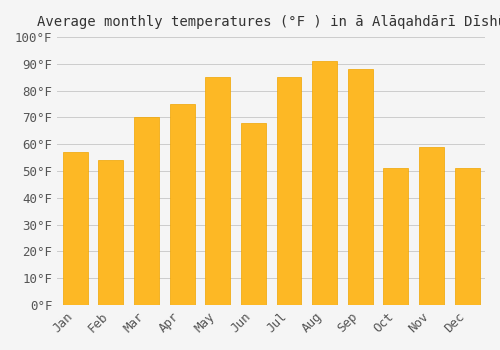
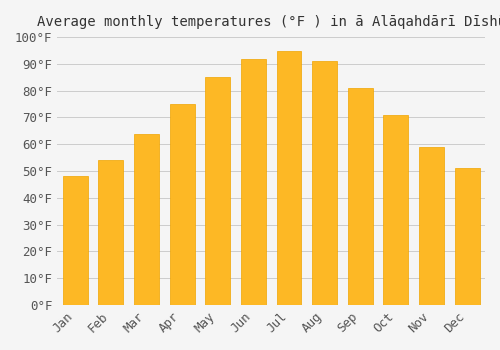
Jan: 57°F -> 48°F
Mar: 70°F -> 64°F
Jun: 68°F -> 92°F
Jul: 85°F -> 95°F
Sep: 88°F -> 81°F
Oct: 51°F -> 71°F
